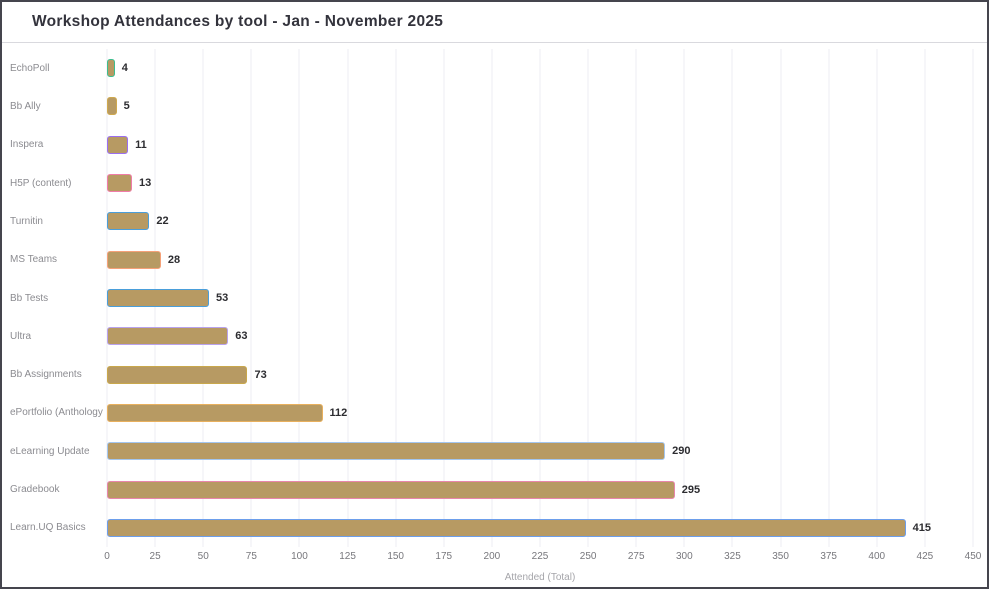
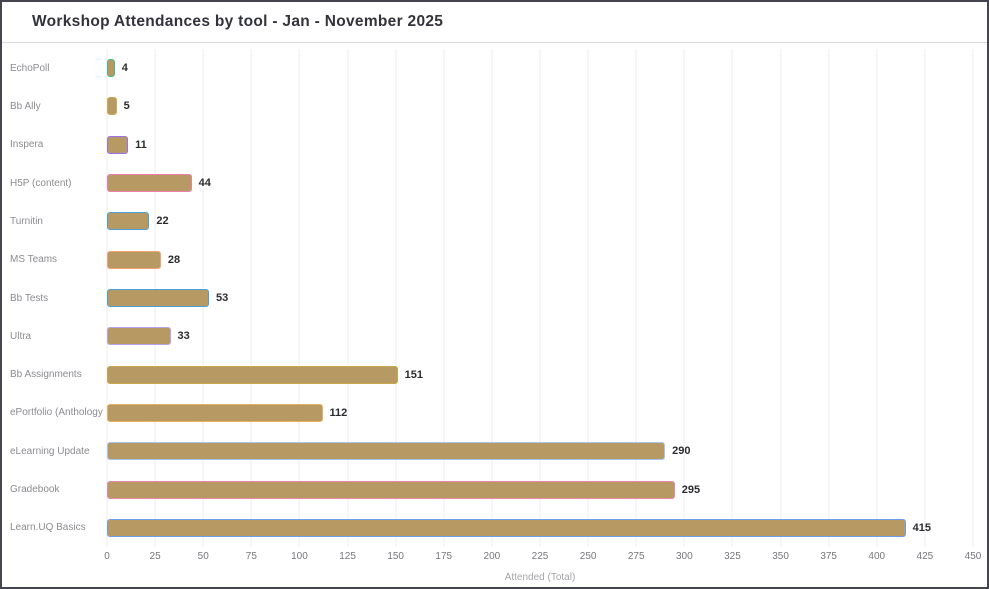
H5P (content): 13 -> 44
Ultra: 63 -> 33
Bb Assignments: 73 -> 151
